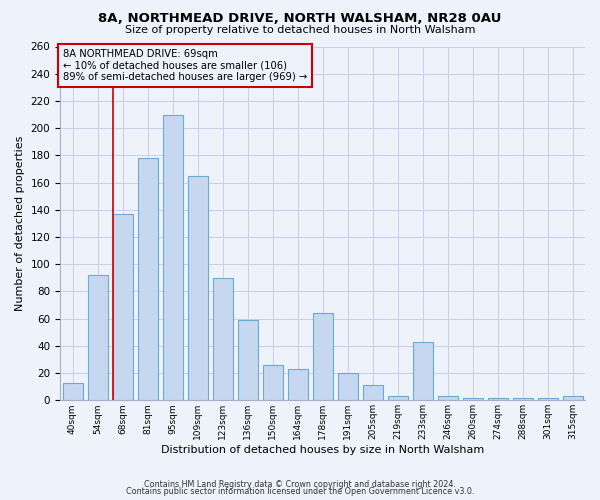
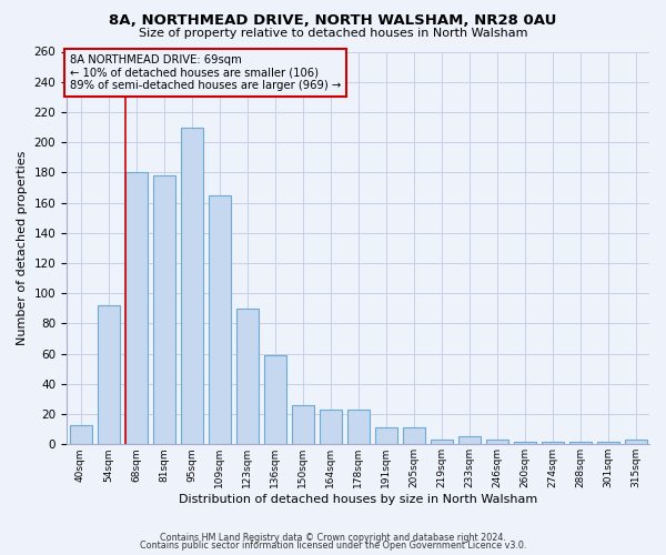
68sqm: 137 -> 180
178sqm: 64 -> 23
191sqm: 20 -> 11
233sqm: 43 -> 5
